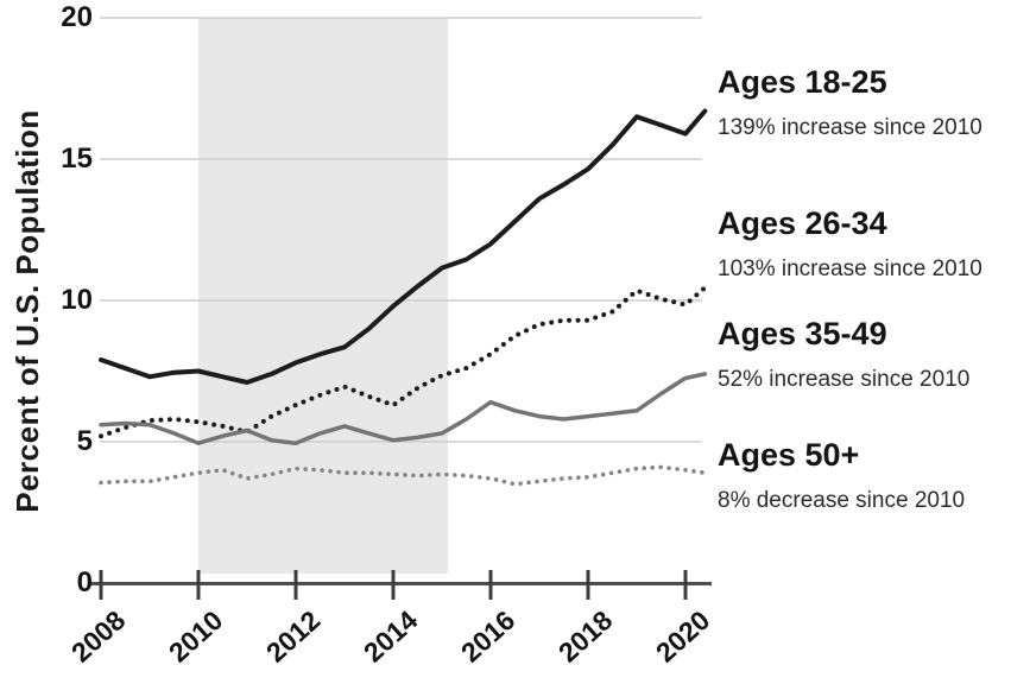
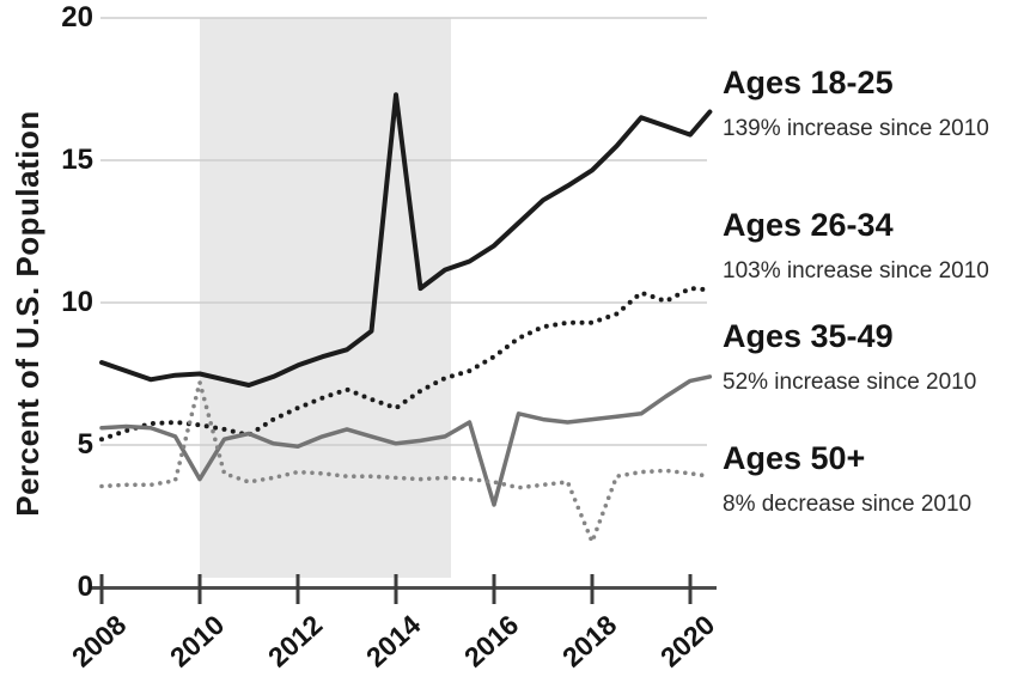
Ages 35-49/2010: 5.0 -> 3.8
Ages 50+/2010: 3.9 -> 7.2
Ages 18-25/2014: 9.8 -> 17.3
Ages 35-49/2016: 6.4 -> 2.9
Ages 50+/2018: 3.8 -> 1.6
Ages 26-34/2020: 9.8 -> 10.5
